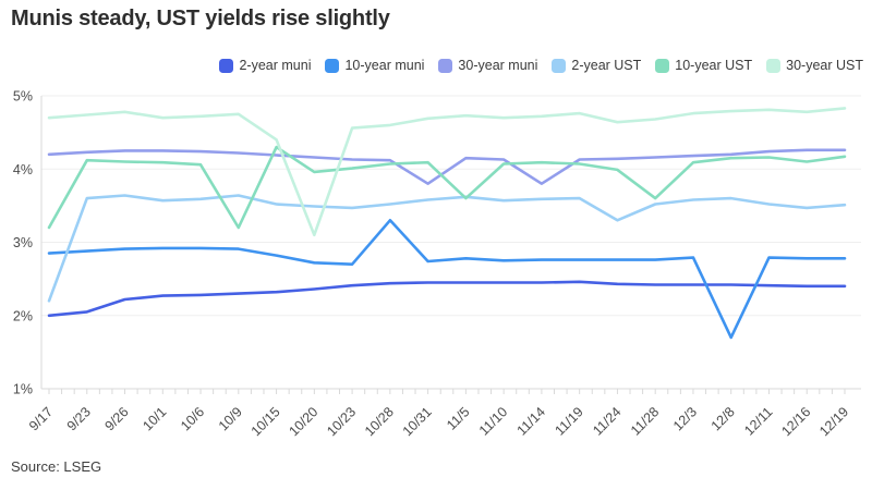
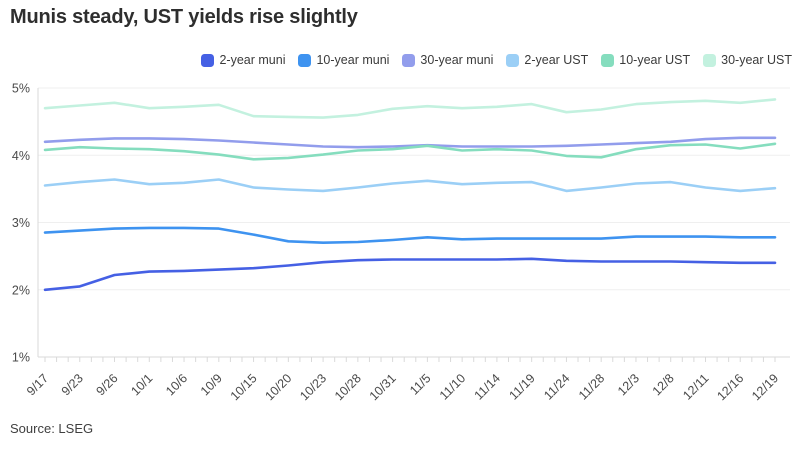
2-year UST/9/17: 2.2% -> 3.5%
10-year UST/9/17: 3.2% -> 4.1%
10-year UST/10/9: 3.2% -> 4.0%
10-year UST/10/15: 4.3% -> 3.9%
30-year UST/10/15: 4.4% -> 4.6%
30-year UST/10/20: 3.1% -> 4.6%
10-year muni/10/28: 3.3% -> 2.7%
30-year muni/10/31: 3.8% -> 4.1%
10-year UST/11/5: 3.6% -> 4.1%
30-year muni/11/14: 3.8% -> 4.1%
2-year UST/11/24: 3.3% -> 3.5%
10-year UST/11/28: 3.6% -> 4.0%
10-year muni/12/8: 1.7% -> 2.8%
